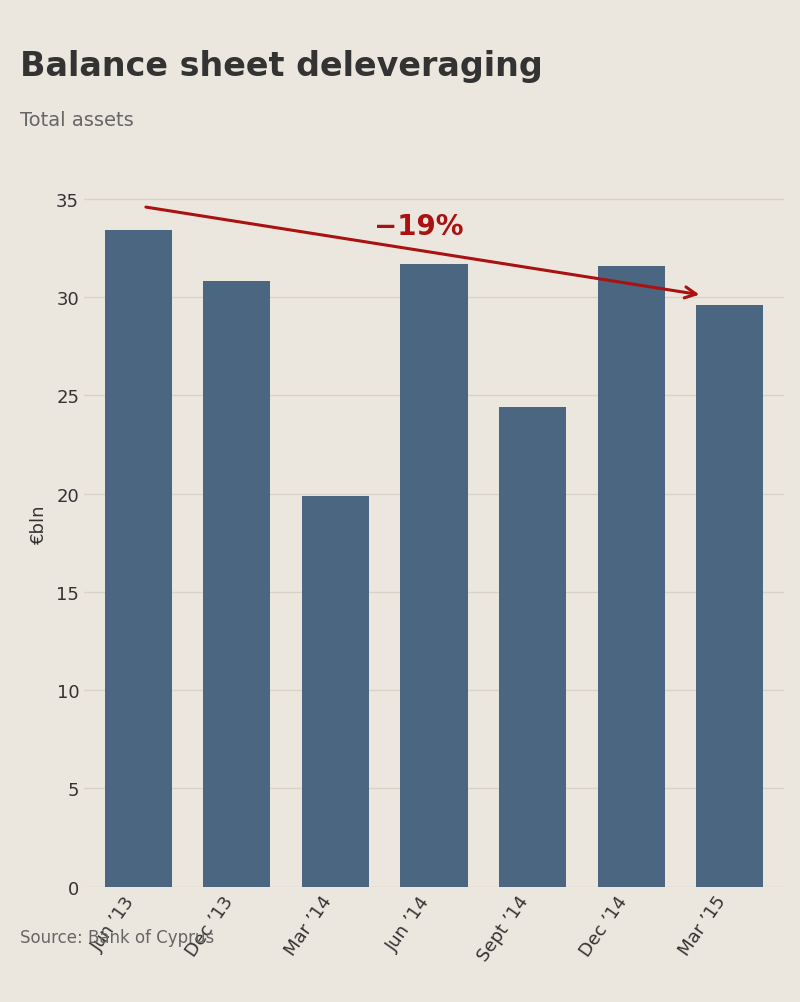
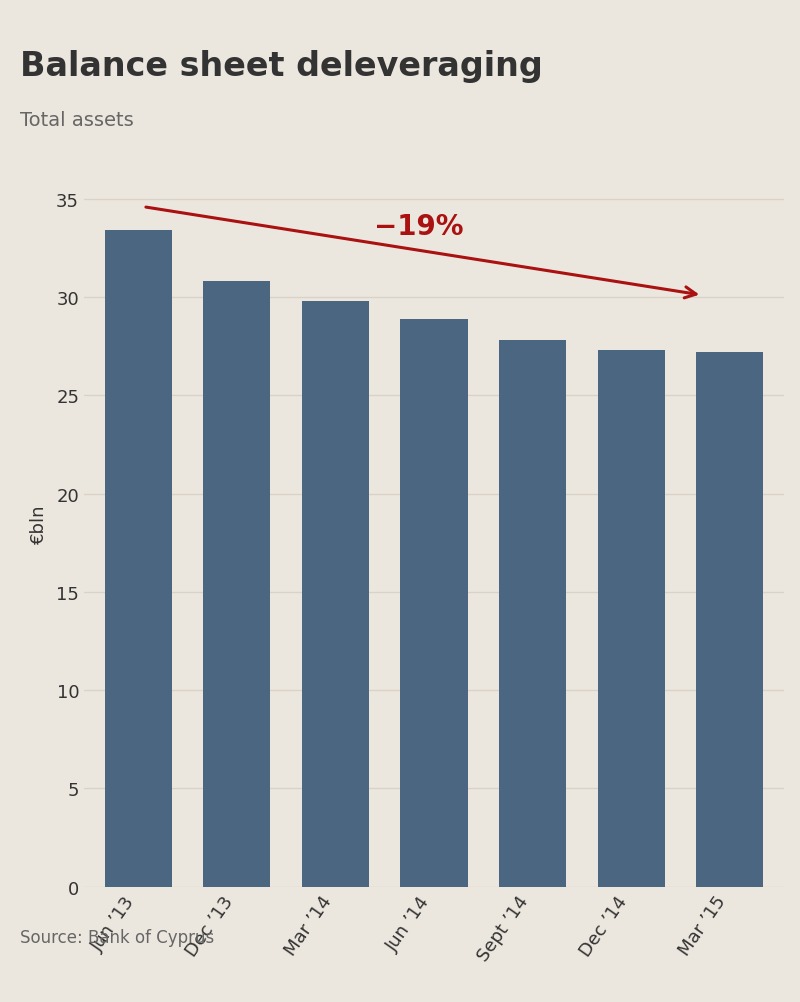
Mar ’14: 19.9 -> 29.8
Jun ’14: 31.7 -> 28.9
Sept ’14: 24.4 -> 27.8
Dec ’14: 31.6 -> 27.3
Mar ’15: 29.6 -> 27.2
